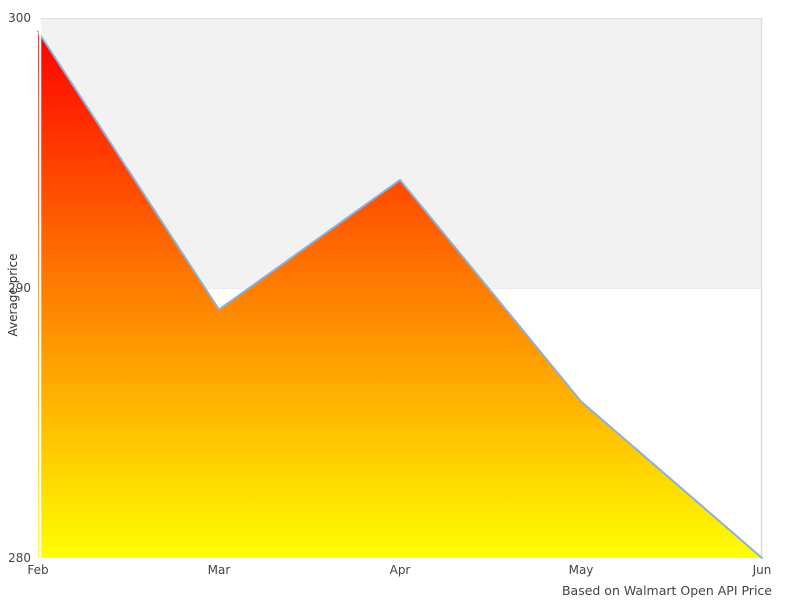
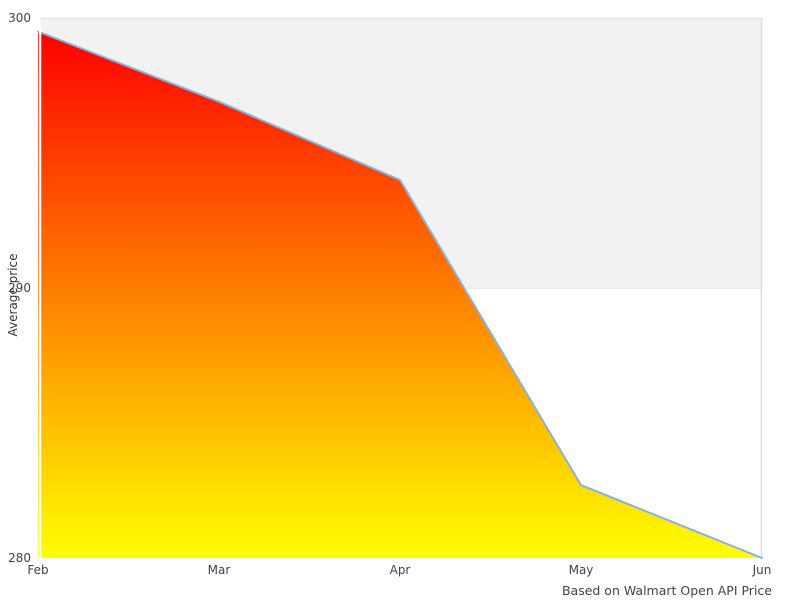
Mar: 289.2 -> 296.9
May: 285.8 -> 282.7
